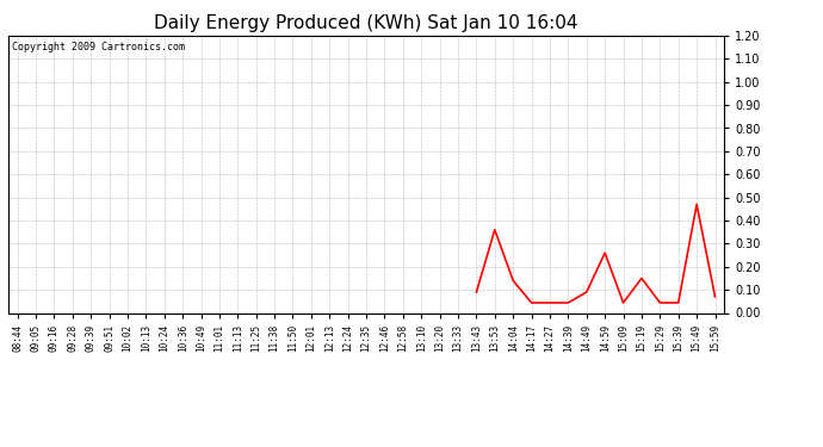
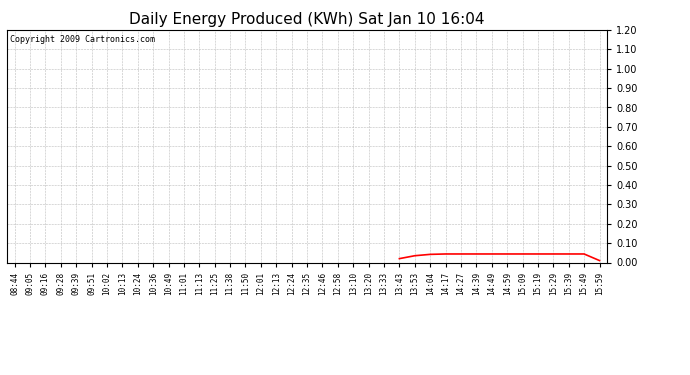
13:43: 0.09 -> 0.02
13:53: 0.36 -> 0.04
14:04: 0.14 -> 0.04
14:49: 0.09 -> 0.04
14:59: 0.26 -> 0.04
15:19: 0.15 -> 0.04
15:49: 0.47 -> 0.04
15:59: 0.07 -> 0.01
